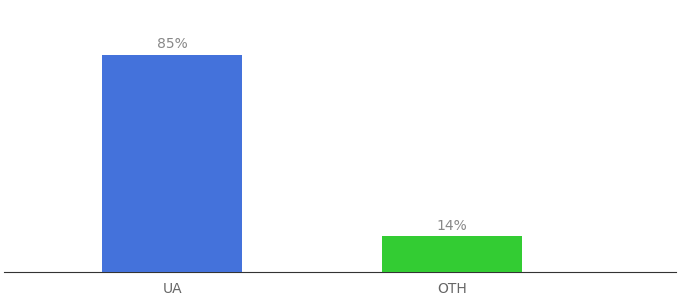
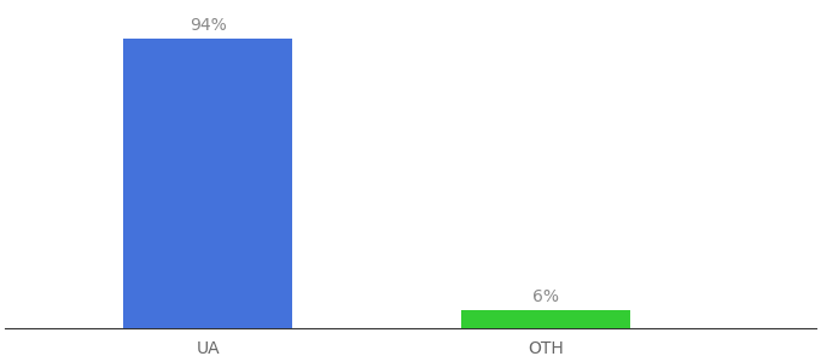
UA: 85% -> 94%
OTH: 14% -> 6%
